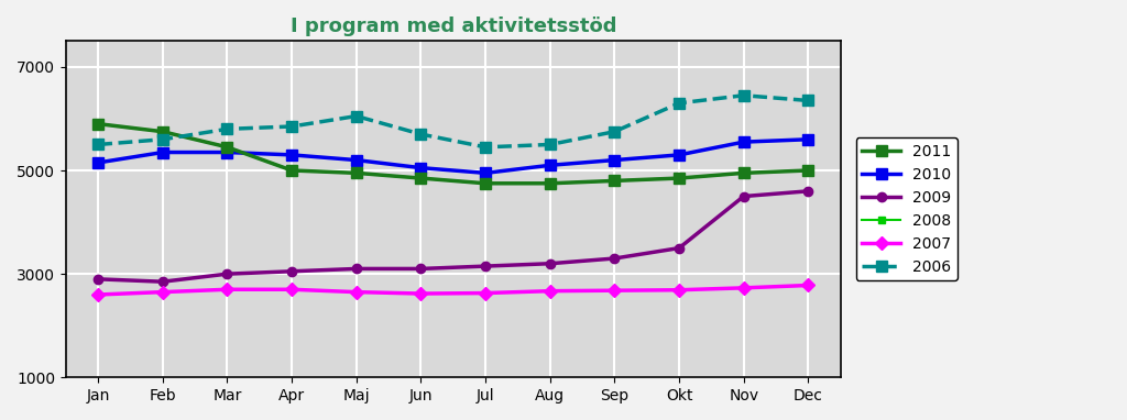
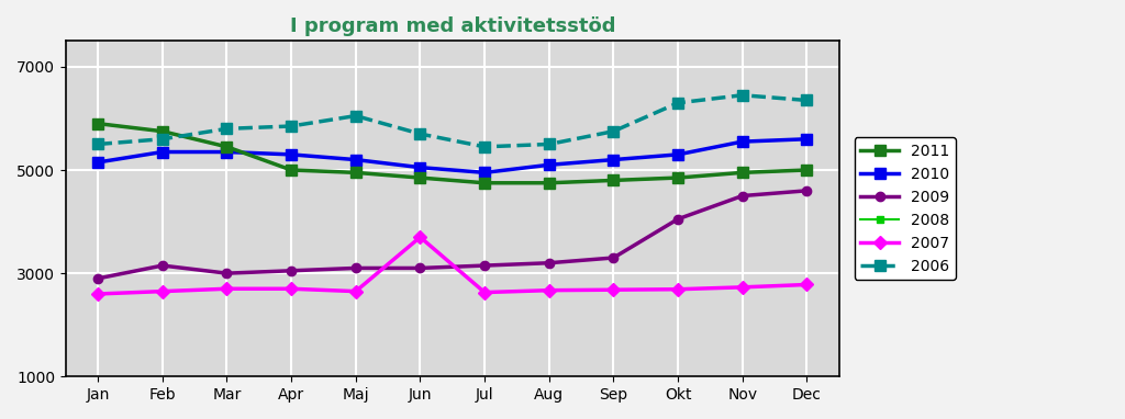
2009/Feb: 2850 -> 3150
2007/Jun: 2620 -> 3700
2009/Okt: 3500 -> 4050
